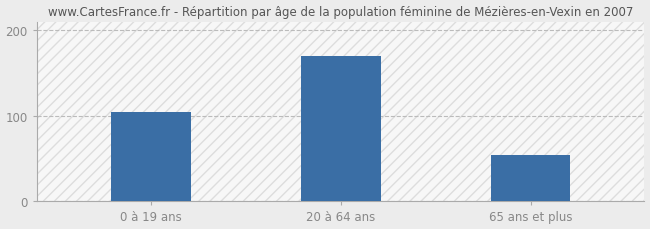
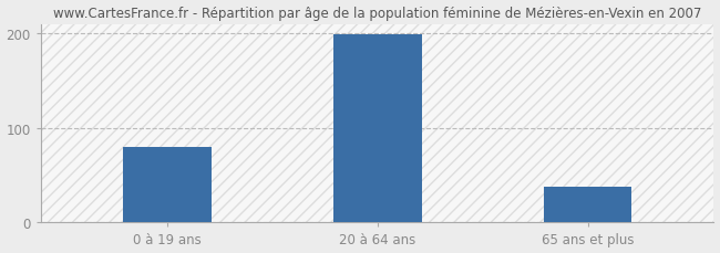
0 à 19 ans: 104 -> 80
20 à 64 ans: 170 -> 199
65 ans et plus: 54 -> 38
